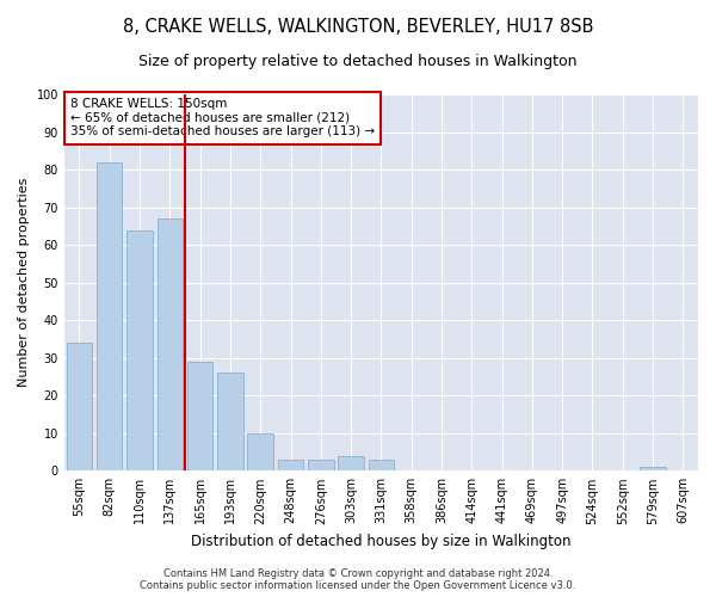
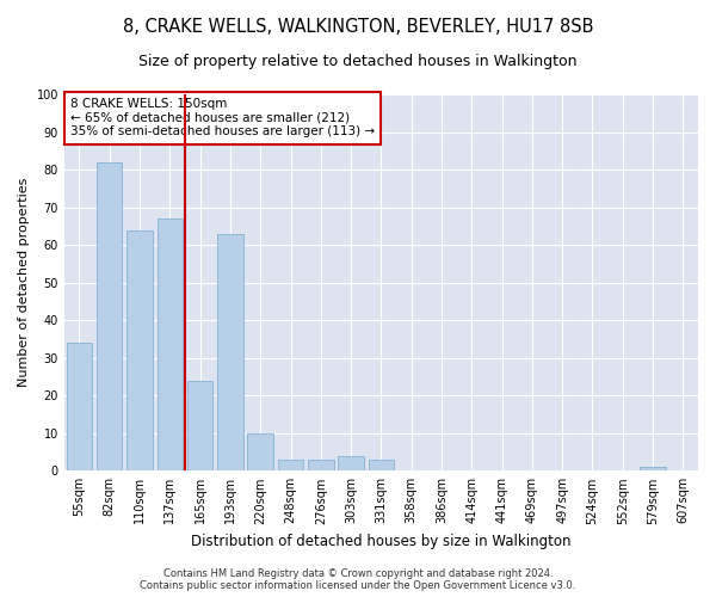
165sqm: 29 -> 24
193sqm: 26 -> 63
